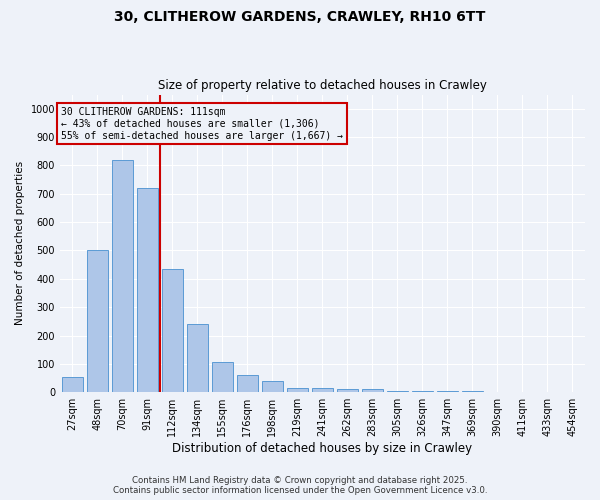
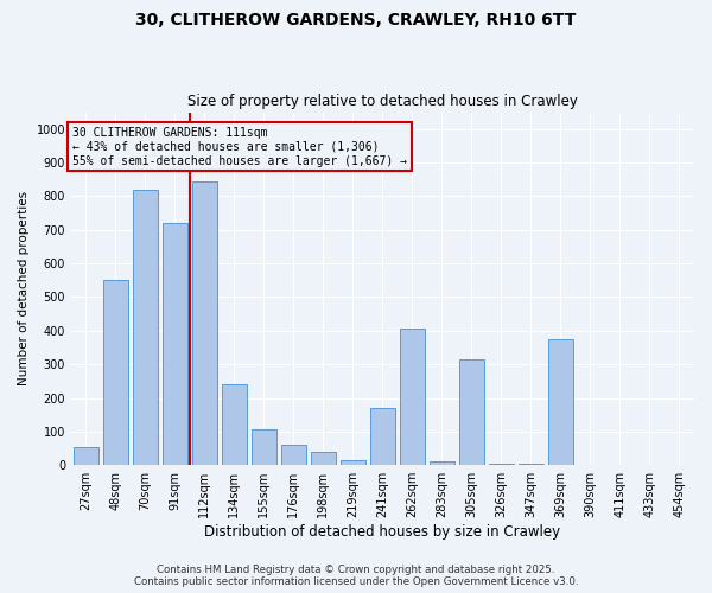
48sqm: 500 -> 550
112sqm: 435 -> 845
241sqm: 15 -> 170
262sqm: 10 -> 405
305sqm: 5 -> 315
369sqm: 3 -> 375
